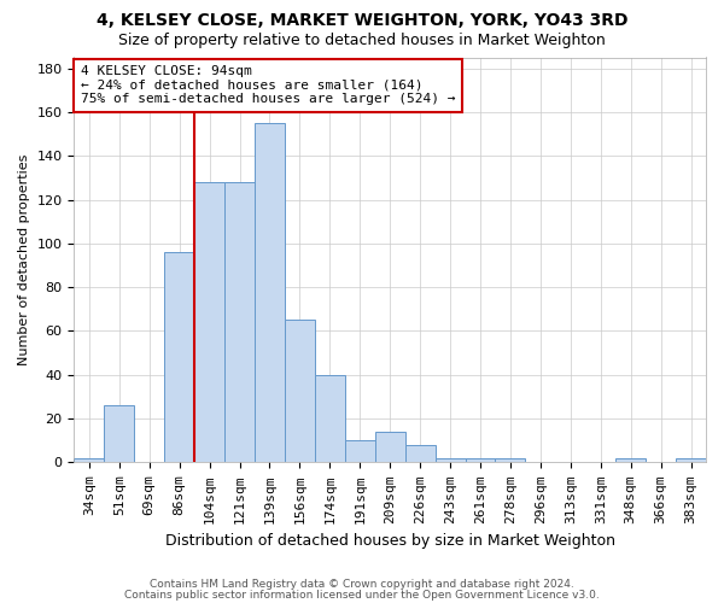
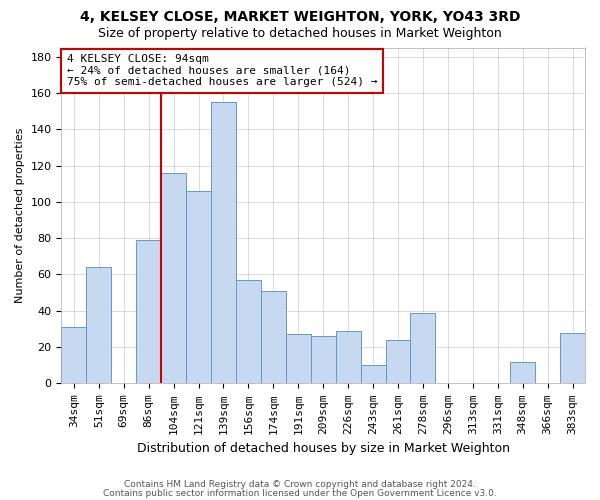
34sqm: 2 -> 31
51sqm: 26 -> 64
86sqm: 96 -> 79
104sqm: 128 -> 116
121sqm: 128 -> 106
156sqm: 65 -> 57
174sqm: 40 -> 51
191sqm: 10 -> 27
209sqm: 14 -> 26
226sqm: 8 -> 29
243sqm: 2 -> 10
261sqm: 2 -> 24
278sqm: 2 -> 39
348sqm: 2 -> 12
383sqm: 2 -> 28
